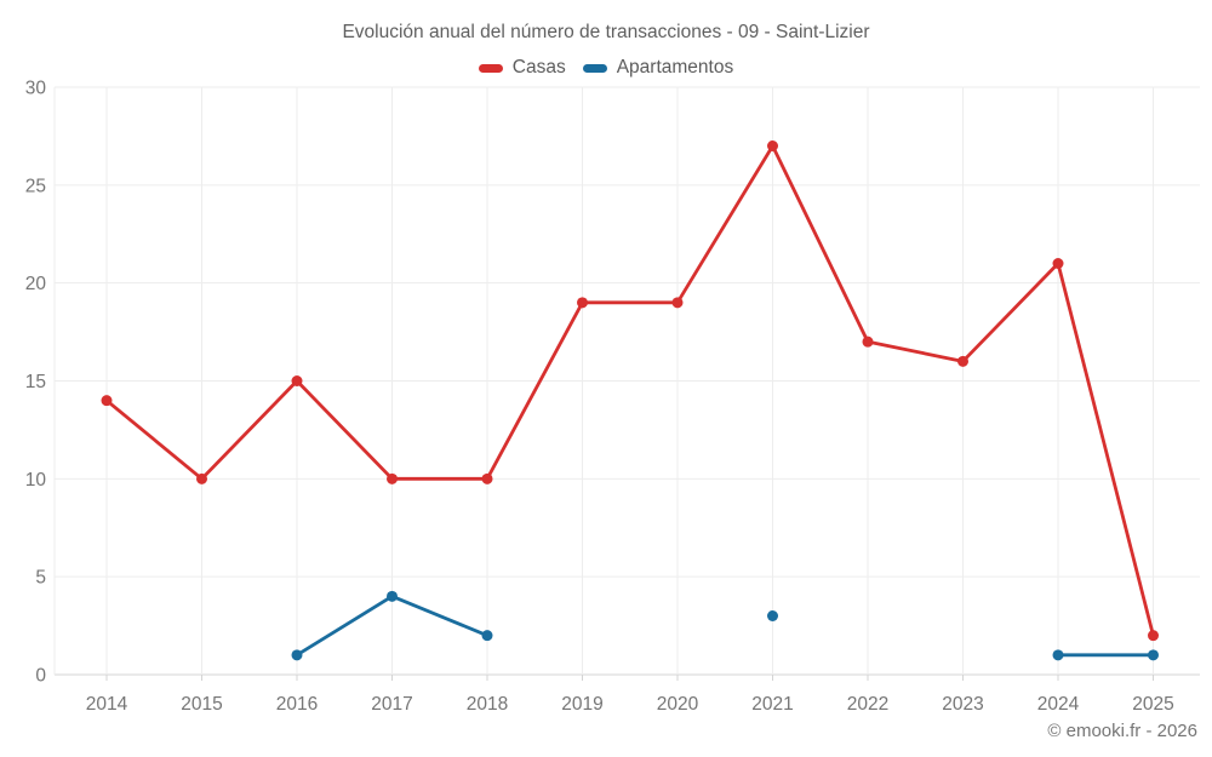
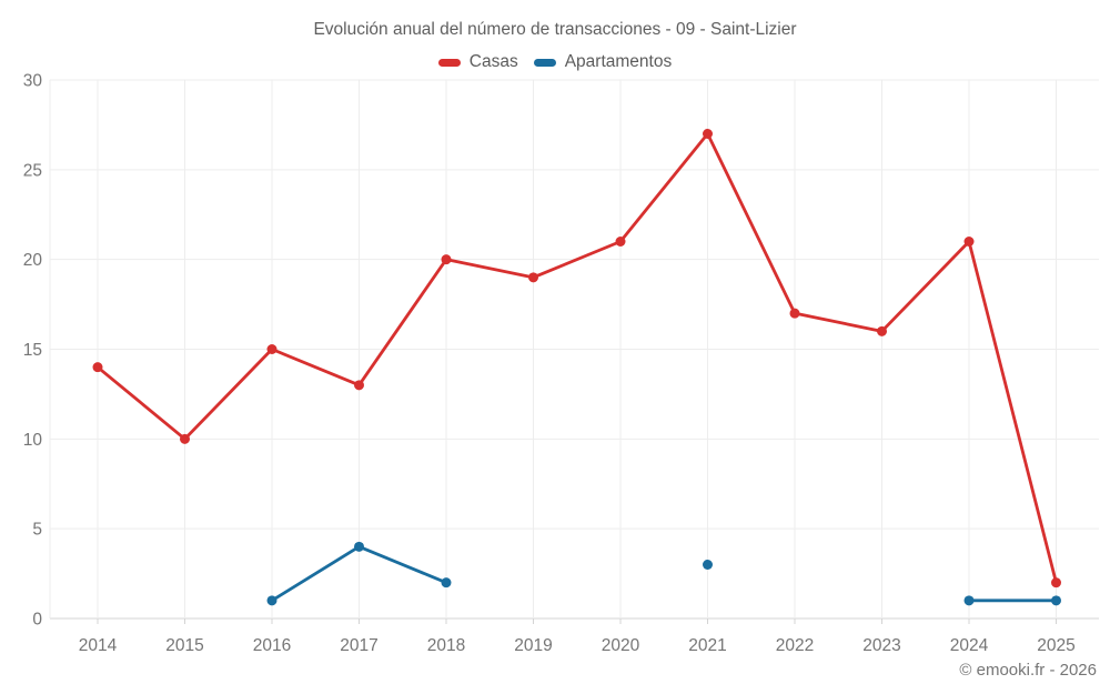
Casas/2017: 10 -> 13
Casas/2018: 10 -> 20
Casas/2020: 19 -> 21
